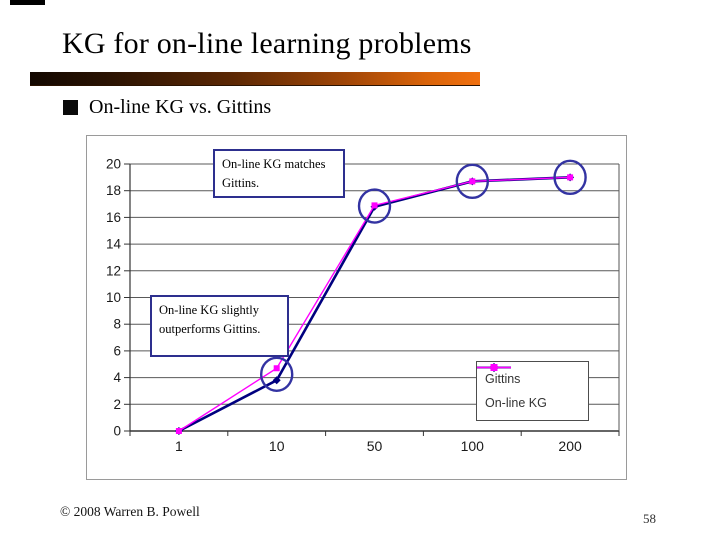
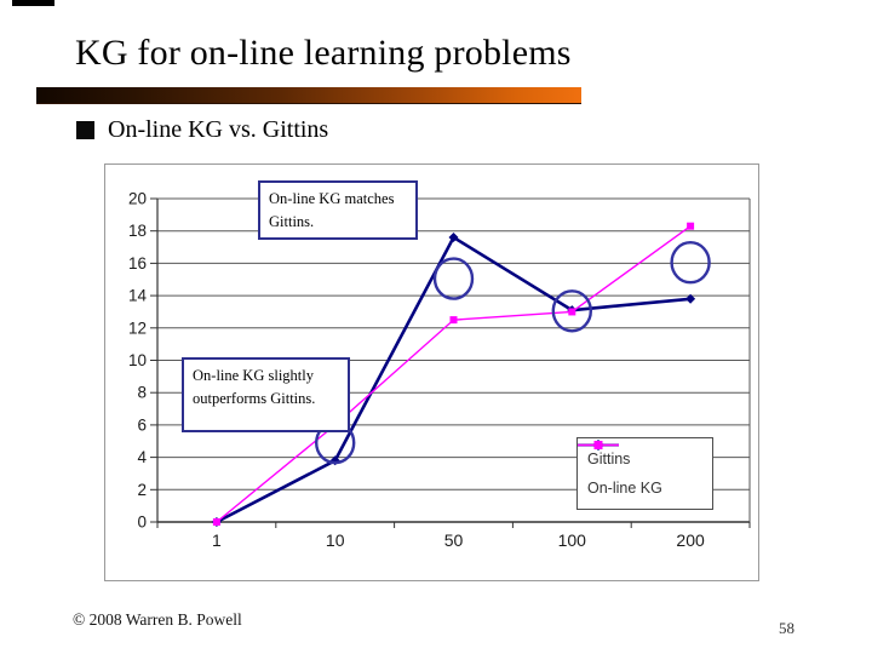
On-line KG/10: 4.7 -> 6.0
Gittins/50: 16.8 -> 17.6
On-line KG/50: 16.9 -> 12.5
Gittins/100: 18.7 -> 13.1
On-line KG/100: 18.7 -> 13.0
Gittins/200: 19.0 -> 13.8
On-line KG/200: 19.0 -> 18.3
